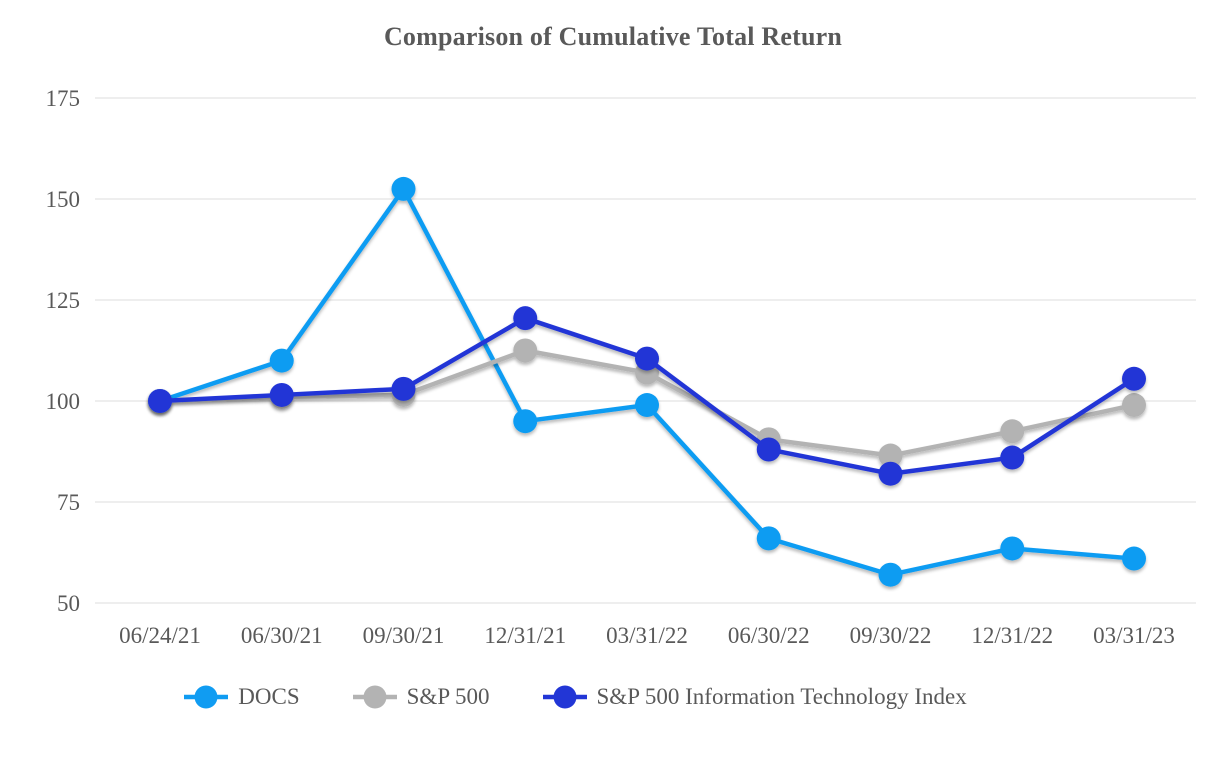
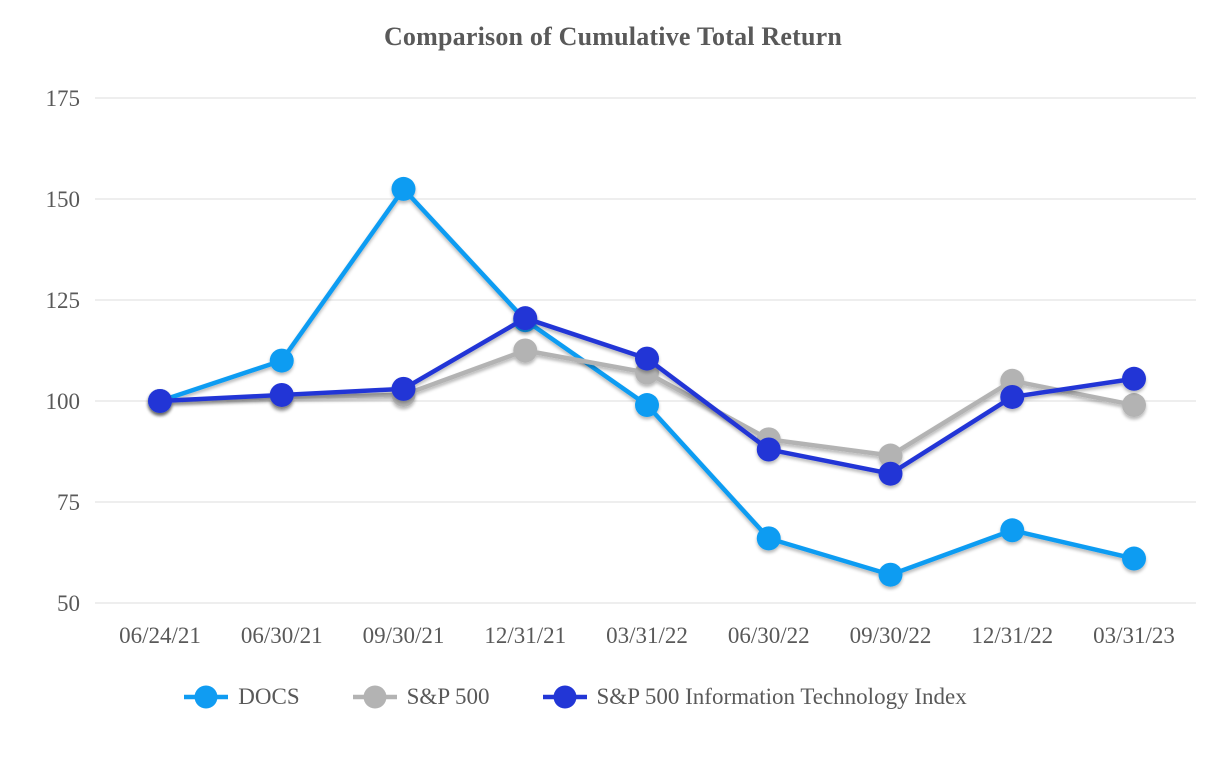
DOCS/12/31/21: 95 -> 120
DOCS/12/31/22: 64 -> 68
S&P 500/12/31/22: 92 -> 105
S&P 500 Information Technology Index/12/31/22: 86 -> 101
